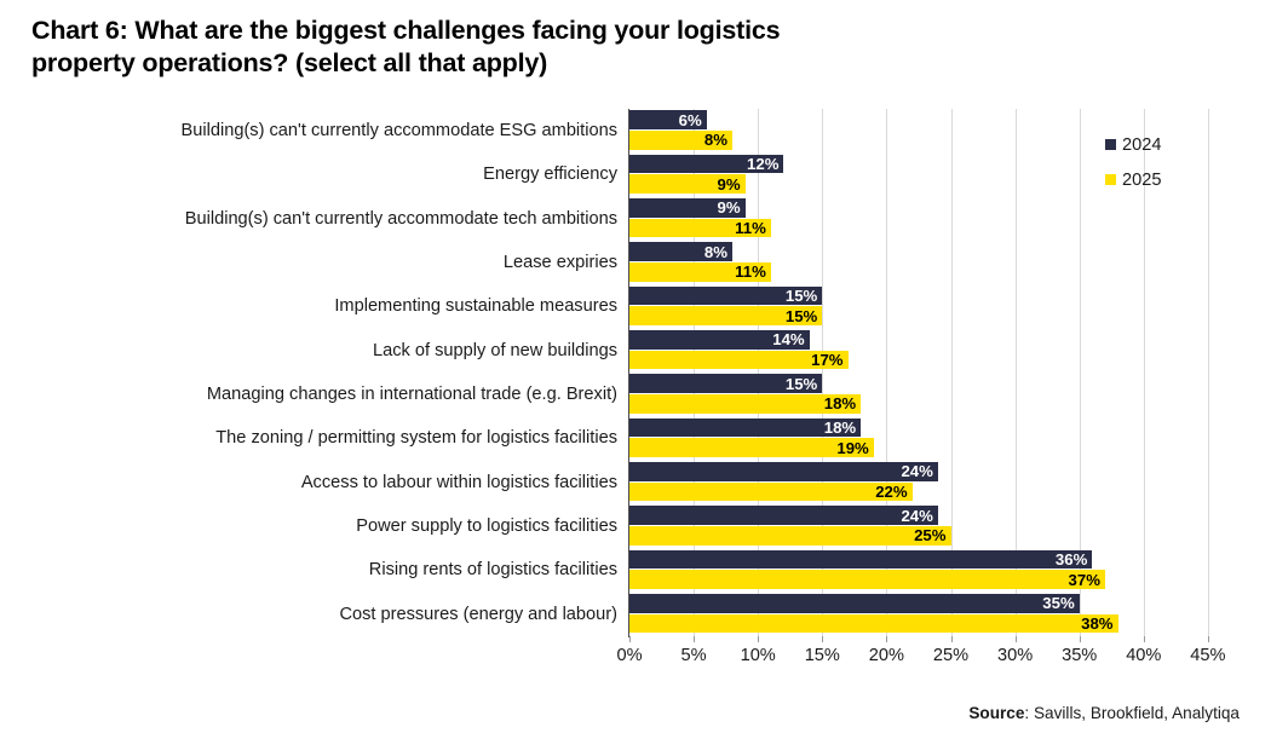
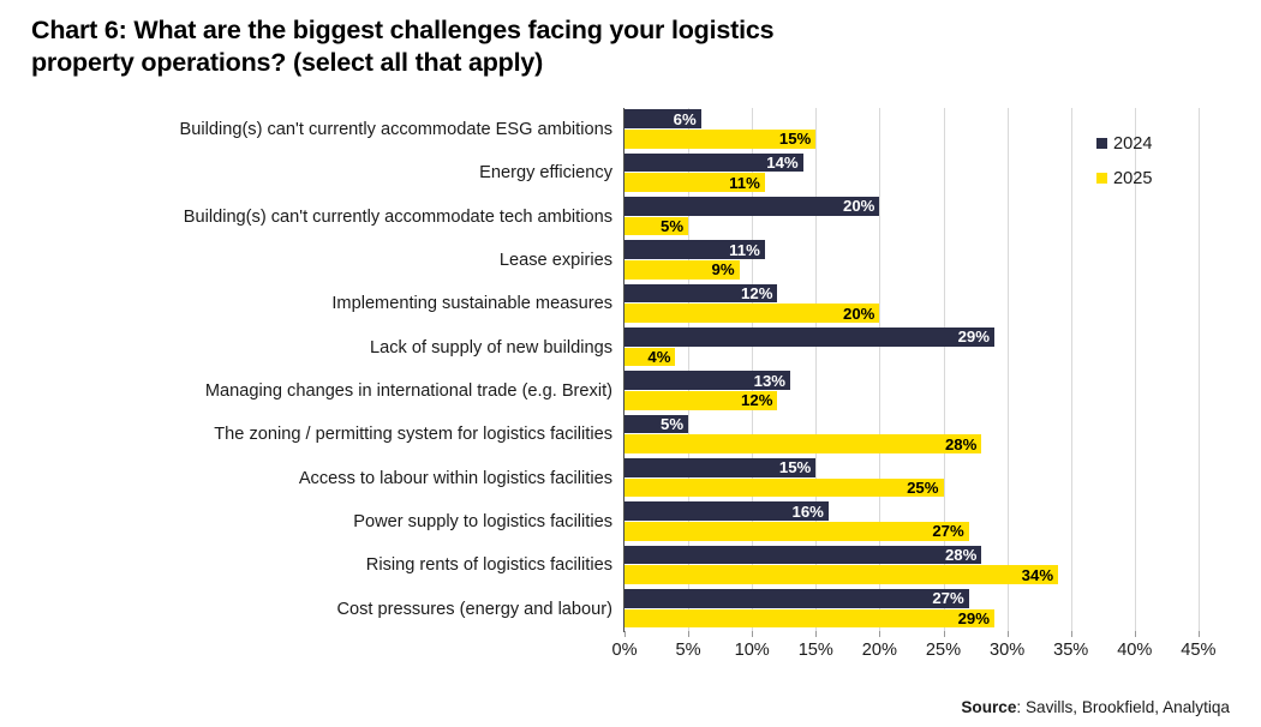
2025/Building(s) can't currently accommodate ESG ambitions: 8% -> 15%
2024/Energy efficiency: 12% -> 14%
2025/Energy efficiency: 9% -> 11%
2024/Building(s) can't currently accommodate tech ambitions: 9% -> 20%
2025/Building(s) can't currently accommodate tech ambitions: 11% -> 5%
2024/Lease expiries: 8% -> 11%
2025/Lease expiries: 11% -> 9%
2024/Implementing sustainable measures: 15% -> 12%
2025/Implementing sustainable measures: 15% -> 20%
2024/Lack of supply of new buildings: 14% -> 29%
2025/Lack of supply of new buildings: 17% -> 4%
2024/Managing changes in international trade (e.g. Brexit): 15% -> 13%
2025/Managing changes in international trade (e.g. Brexit): 18% -> 12%
2024/The zoning / permitting system for logistics facilities: 18% -> 5%
2025/The zoning / permitting system for logistics facilities: 19% -> 28%
2024/Access to labour within logistics facilities: 24% -> 15%
2025/Access to labour within logistics facilities: 22% -> 25%
2024/Power supply to logistics facilities: 24% -> 16%
2025/Power supply to logistics facilities: 25% -> 27%
2024/Rising rents of logistics facilities: 36% -> 28%
2025/Rising rents of logistics facilities: 37% -> 34%
2024/Cost pressures (energy and labour): 35% -> 27%
2025/Cost pressures (energy and labour): 38% -> 29%
